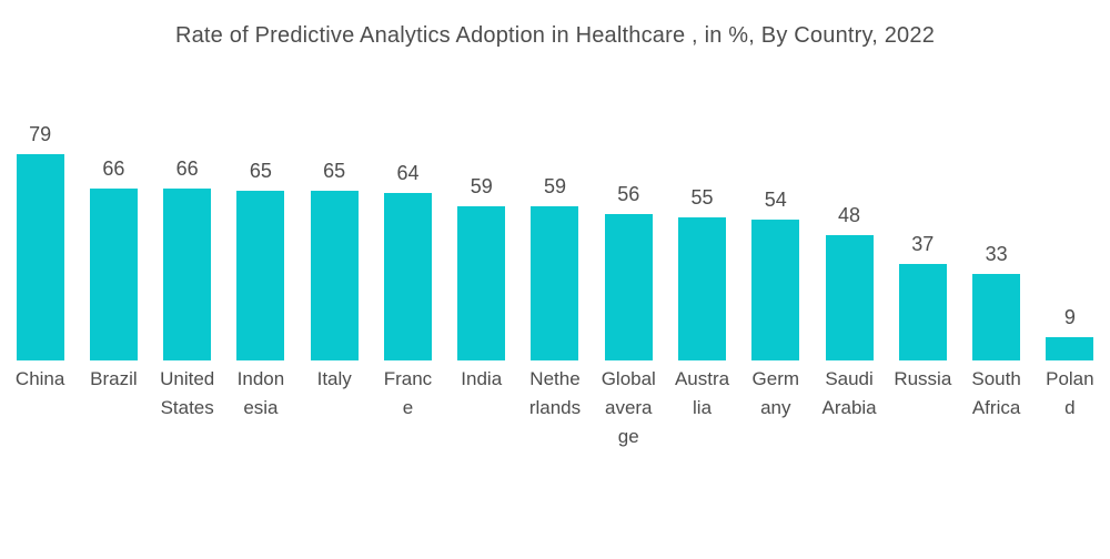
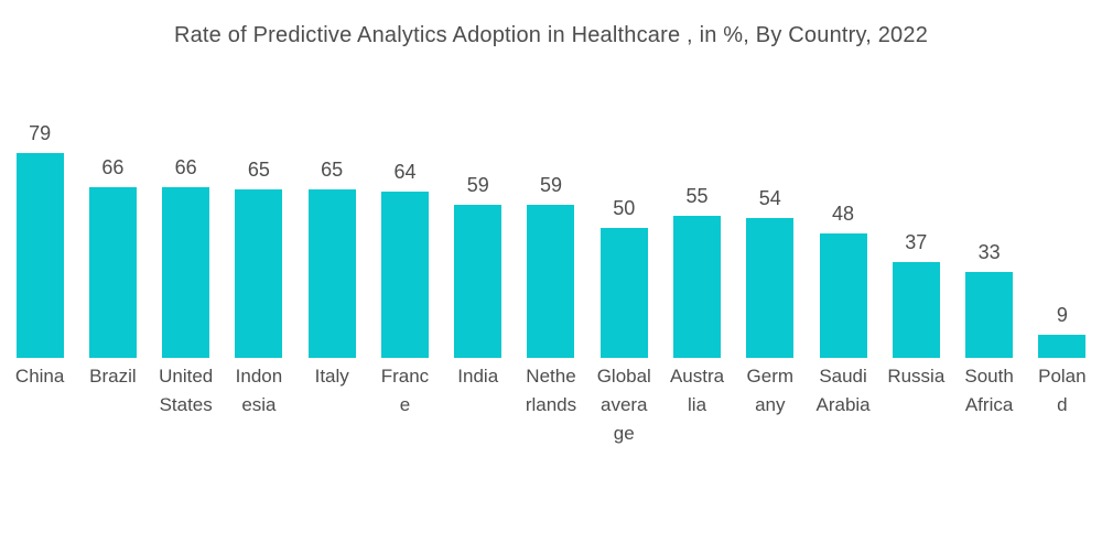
Global average: 56 -> 50
